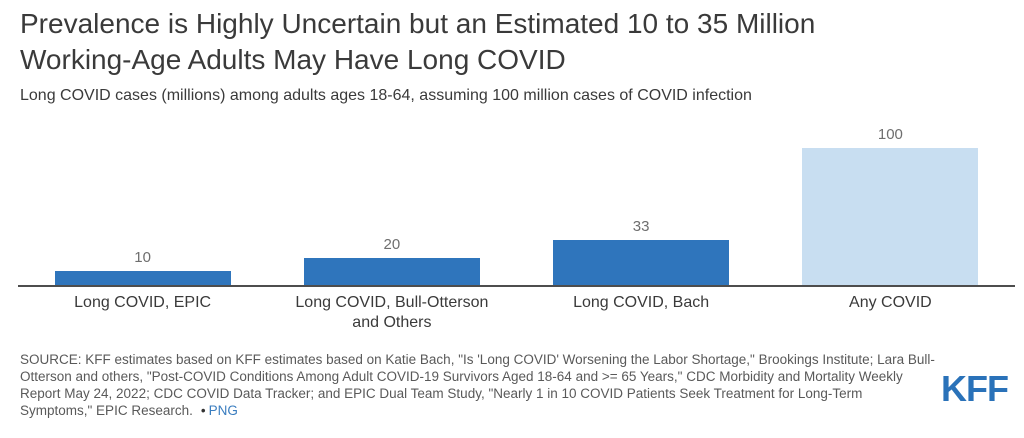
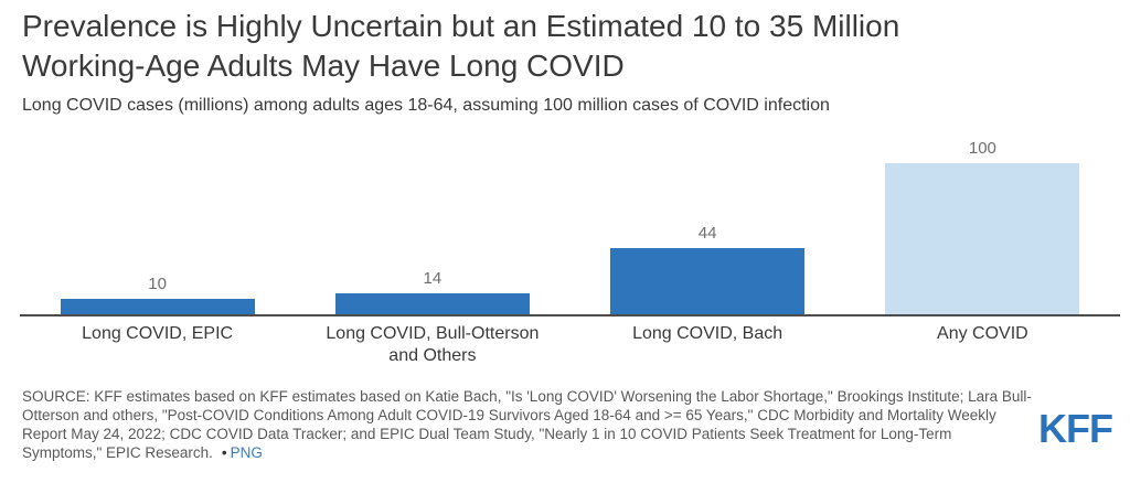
Long COVID, Bull-Otterson and Others: 20 -> 14
Long COVID, Bach: 33 -> 44
